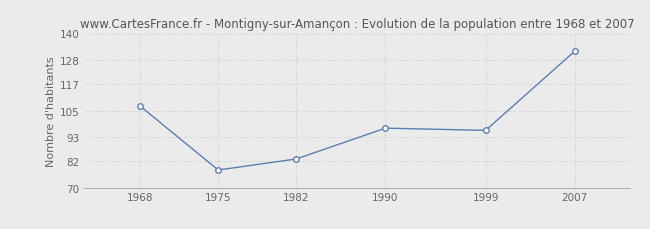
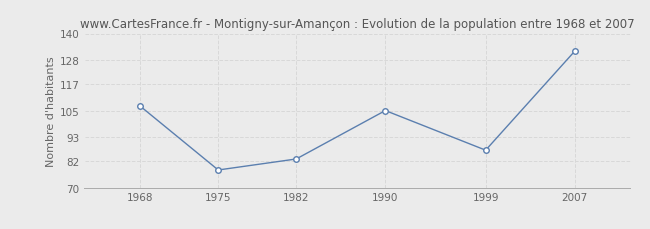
1990: 97 -> 105
1999: 96 -> 87
